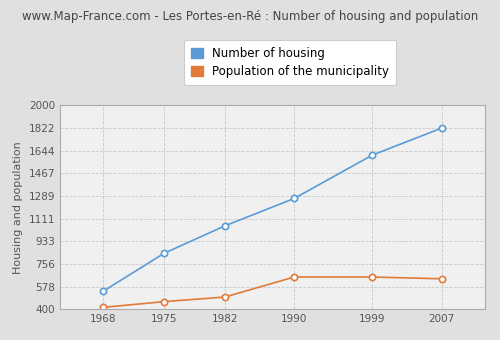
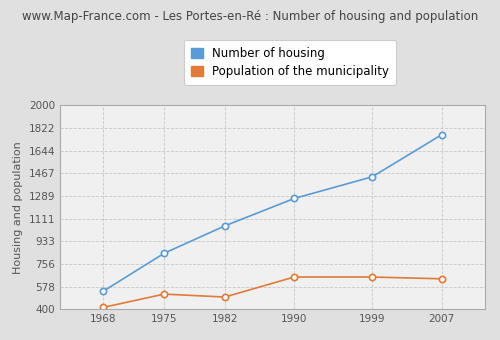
Population of the municipality/1975: 460 -> 520
Number of housing/1999: 1610 -> 1440
Number of housing/2007: 1820 -> 1770
